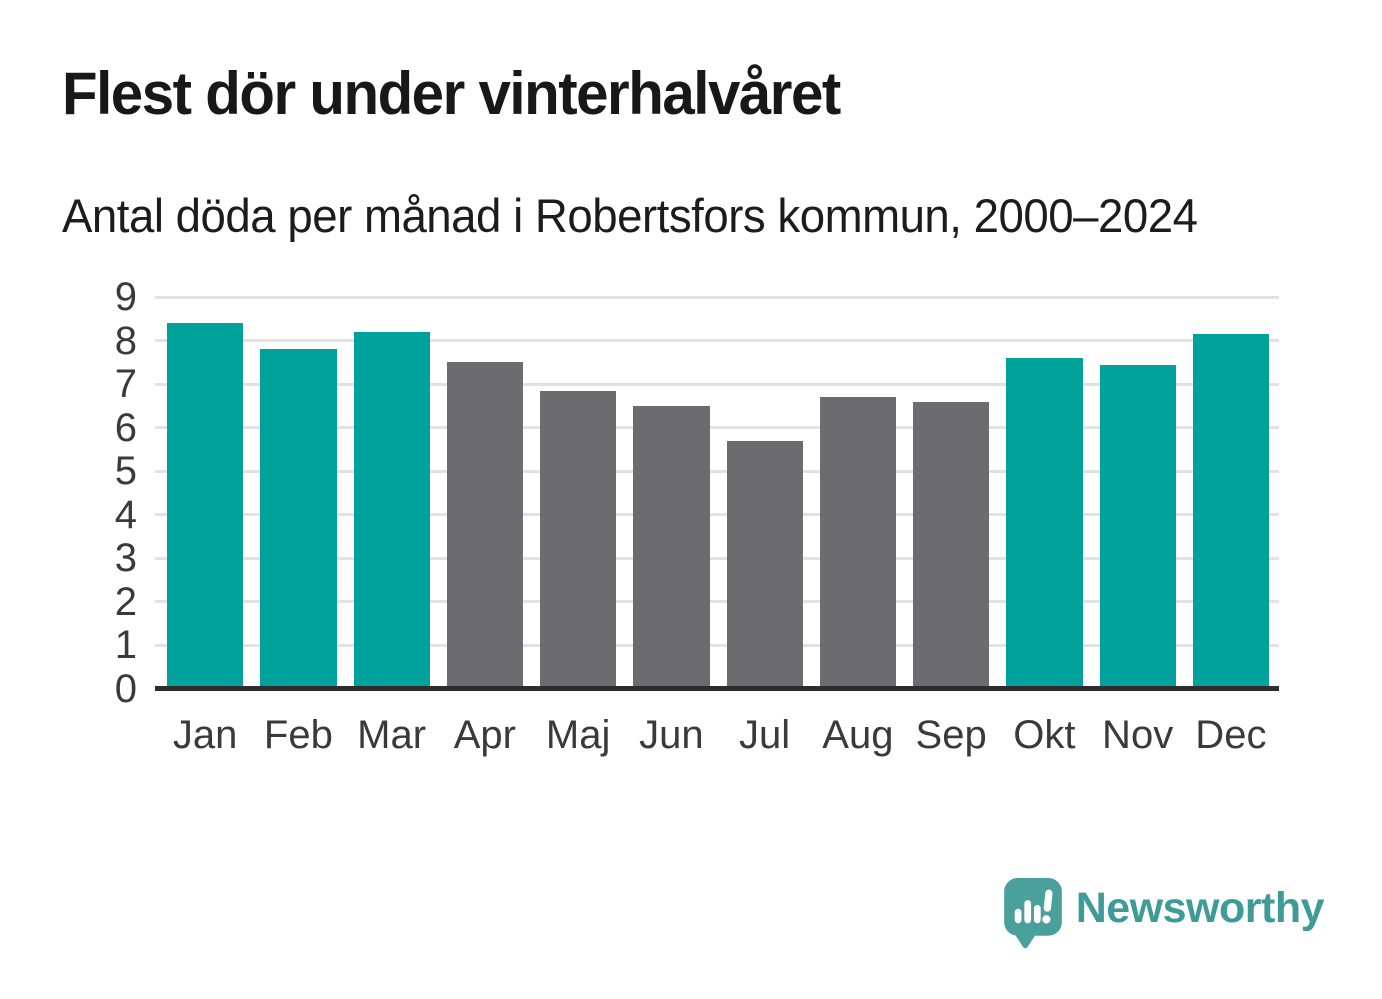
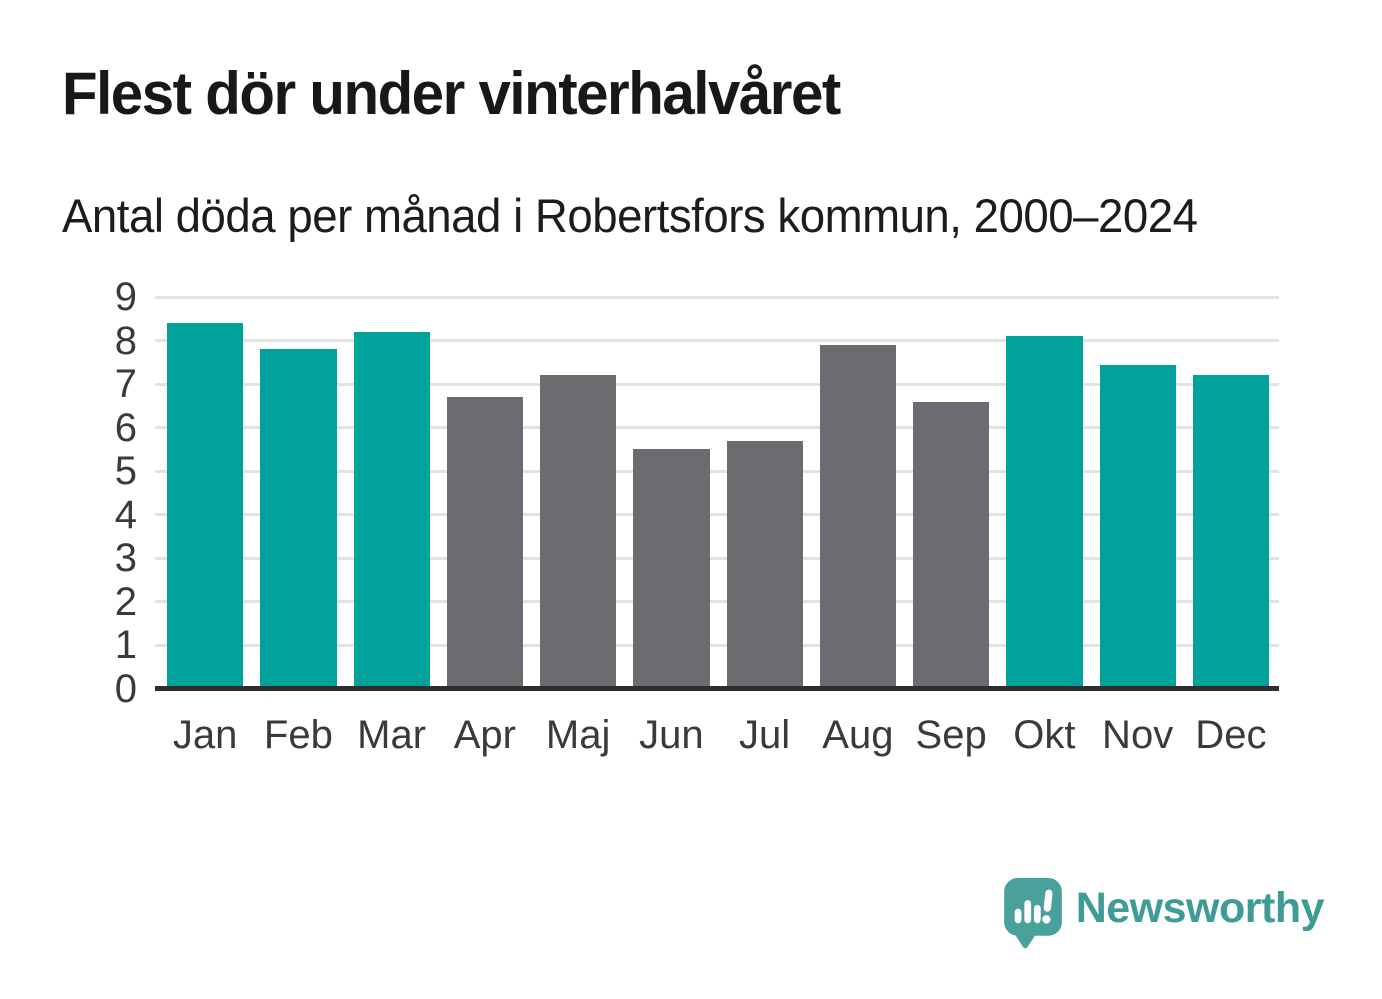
Apr: 7.5 -> 6.7
Maj: 6.8 -> 7.2
Jun: 6.5 -> 5.5
Aug: 6.7 -> 7.9
Okt: 7.6 -> 8.1
Dec: 8.2 -> 7.2
